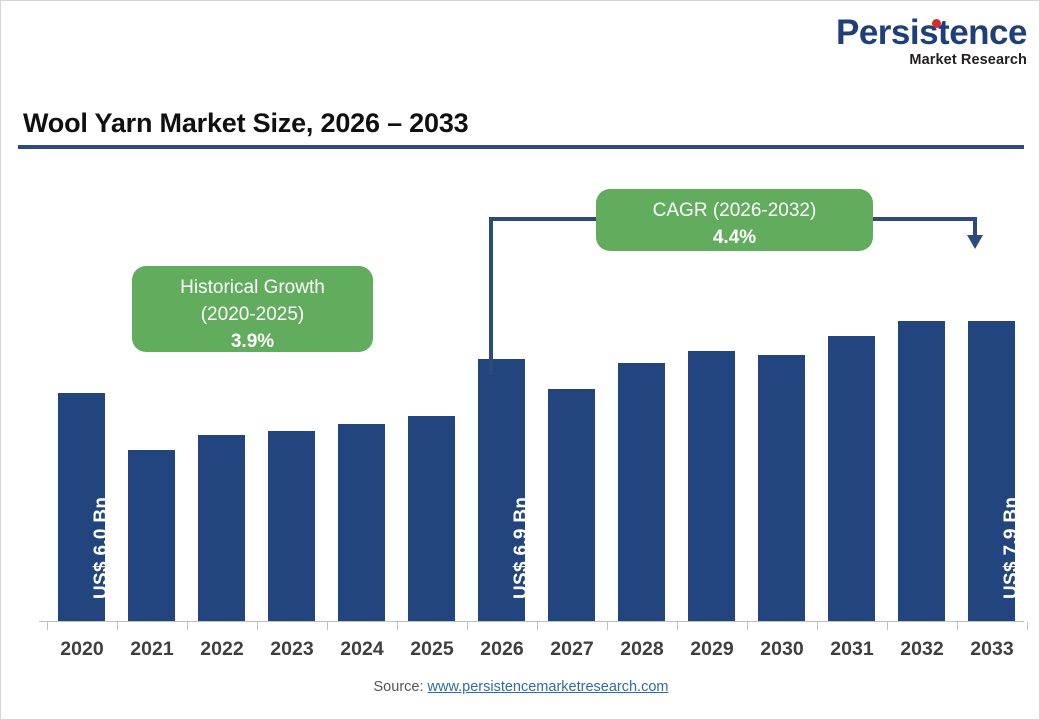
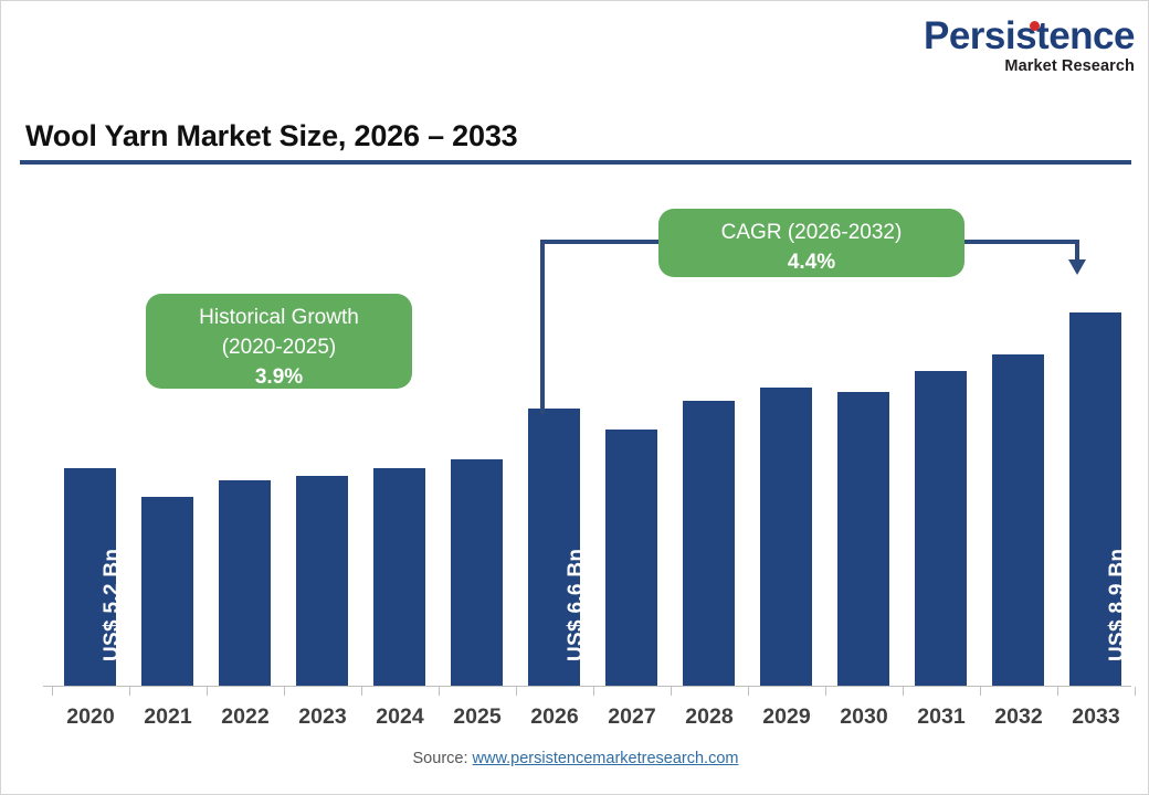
2020: 6.0 -> 5.2
2026: 6.9 -> 6.6
2033: 7.9 -> 8.9
